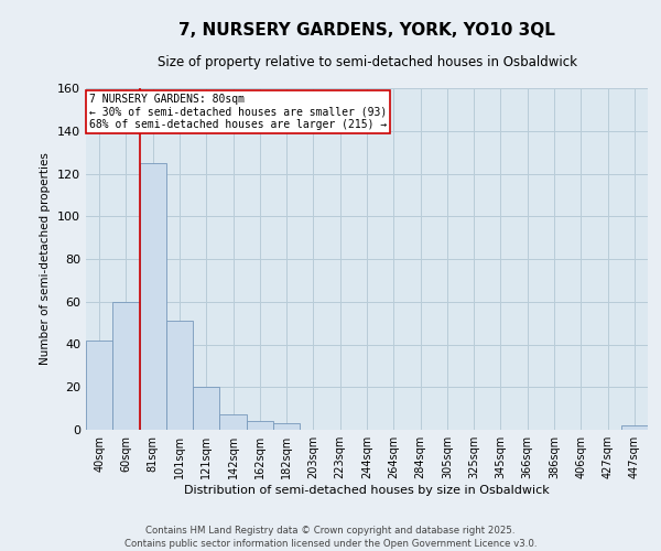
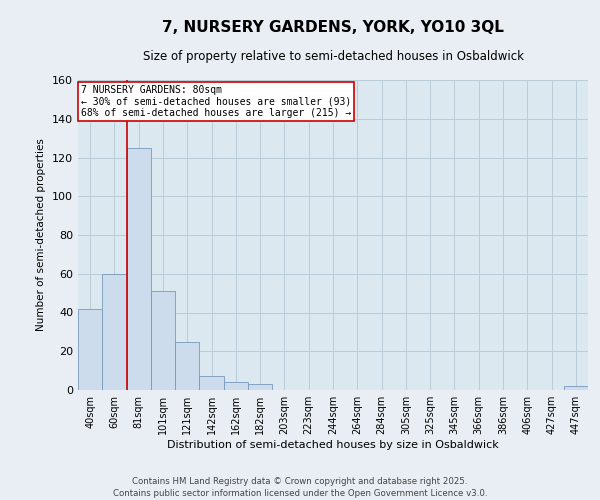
121sqm: 20 -> 25
